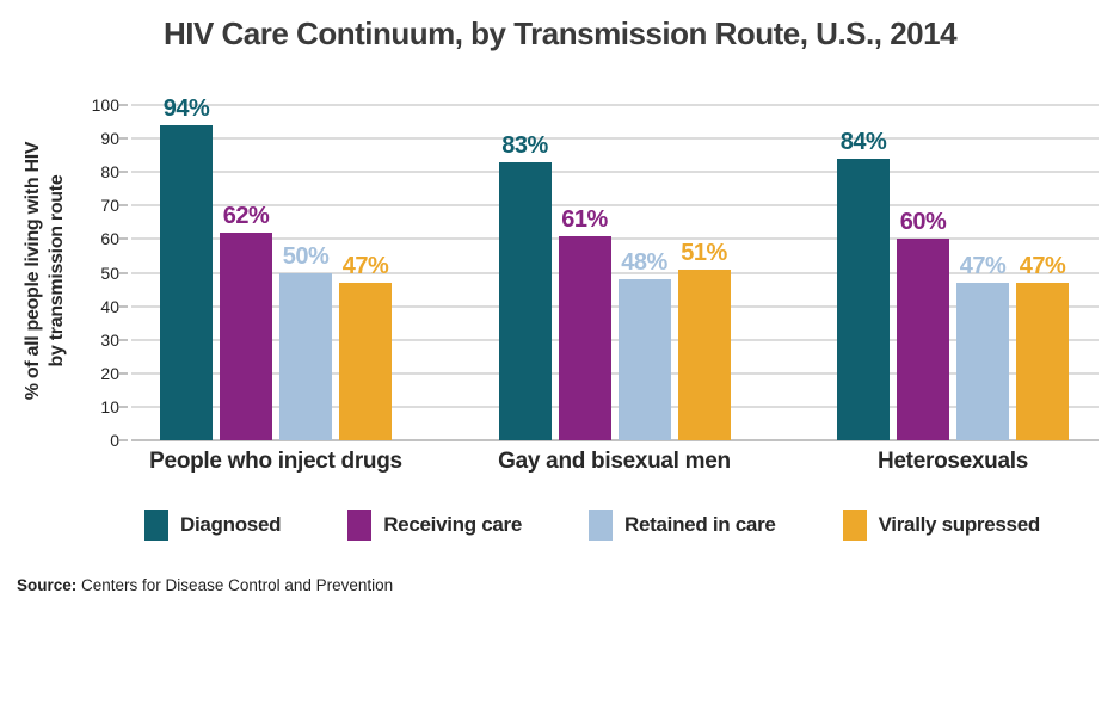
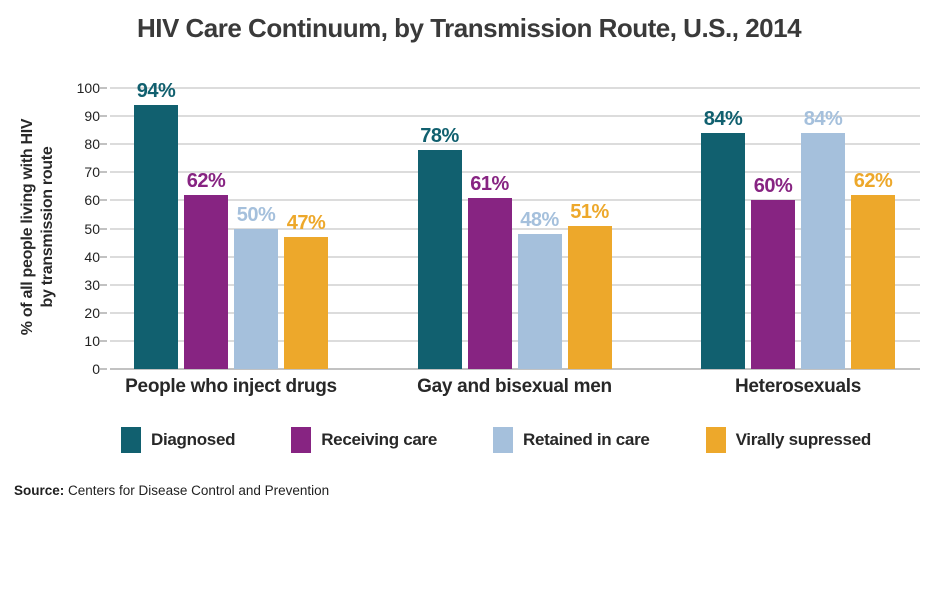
Diagnosed/Gay and bisexual men: 83% -> 78%
Retained in care/Heterosexuals: 47% -> 84%
Virally supressed/Heterosexuals: 47% -> 62%
